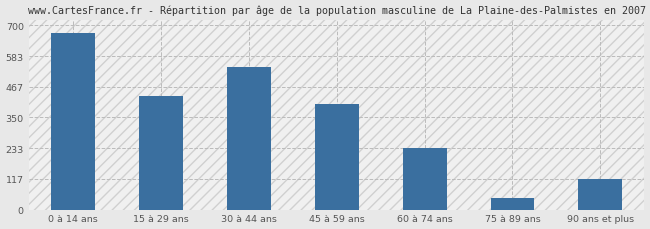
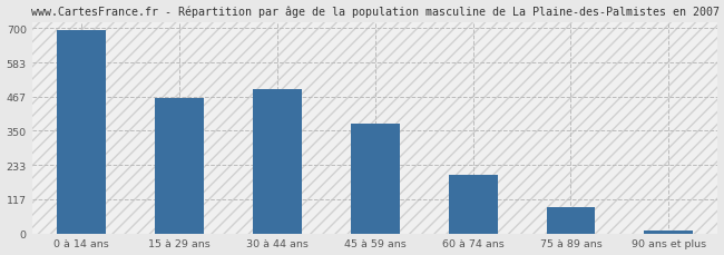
0 à 14 ans: 670 -> 695
15 à 29 ans: 430 -> 463
30 à 44 ans: 540 -> 492
45 à 59 ans: 400 -> 375
60 à 74 ans: 235 -> 200
75 à 89 ans: 45 -> 88
90 ans et plus: 115 -> 8
